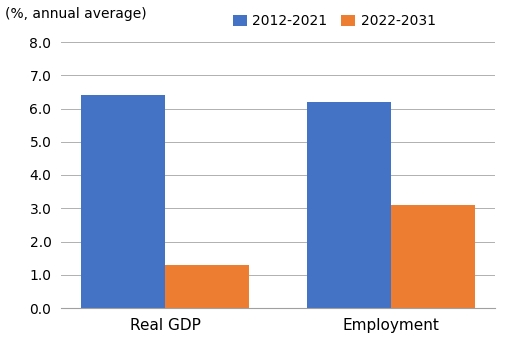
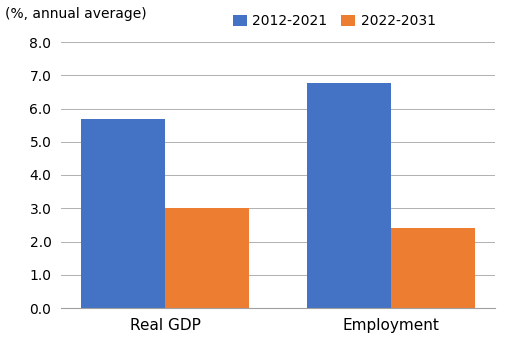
2012-2021/Real GDP: 6.40 -> 5.67
2022-2031/Real GDP: 1.30 -> 3.02
2012-2021/Employment: 6.20 -> 6.76
2022-2031/Employment: 3.10 -> 2.42
